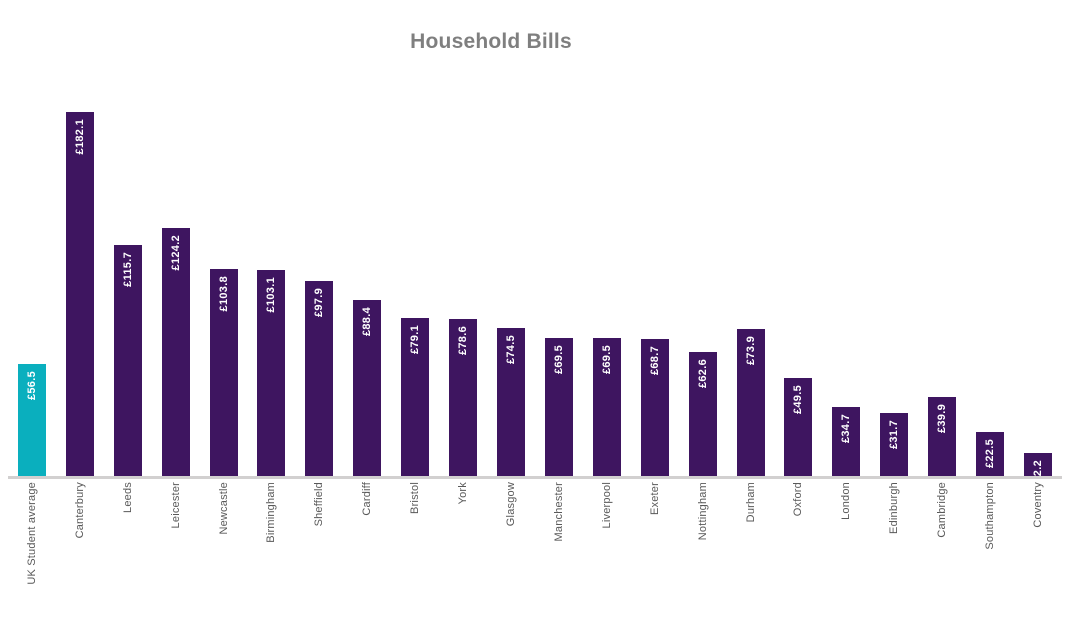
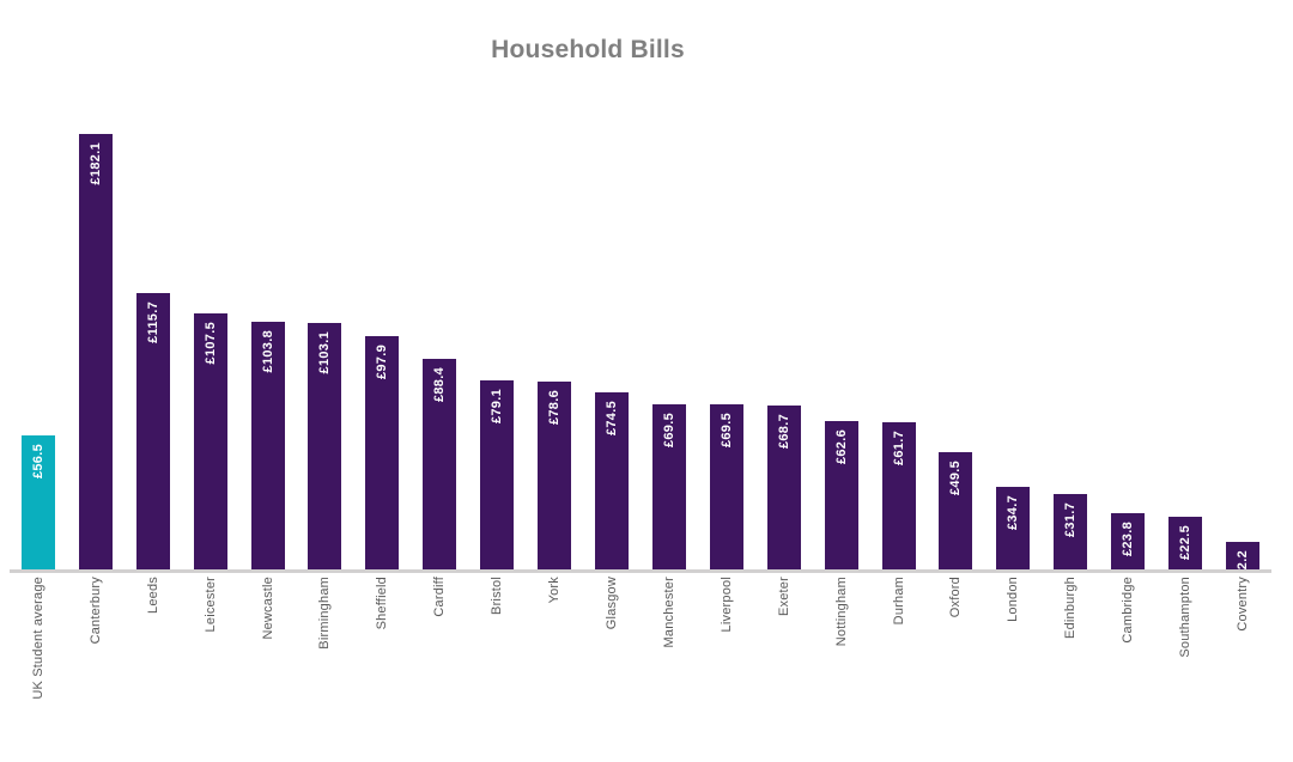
Leicester: £124.2 -> £107.5
Durham: £73.9 -> £61.7
Cambridge: £39.9 -> £23.8
